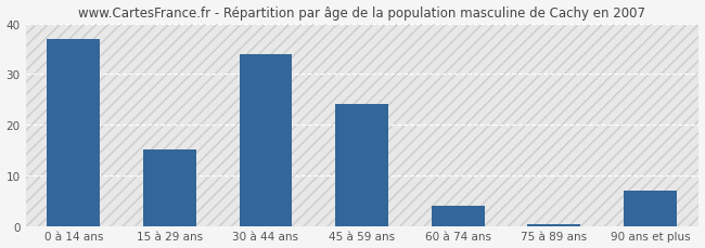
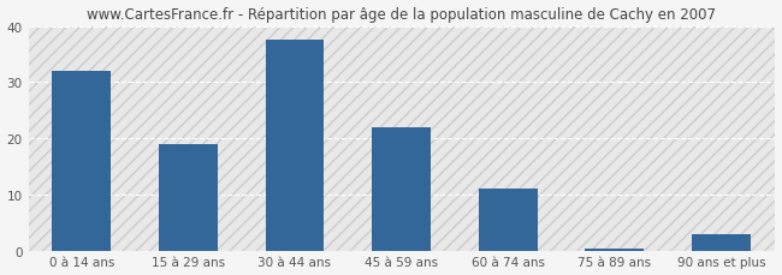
0 à 14 ans: 37.0 -> 32.0
15 à 29 ans: 15.0 -> 19.0
30 à 44 ans: 34.0 -> 37.5
45 à 59 ans: 24.0 -> 22.0
60 à 74 ans: 4.0 -> 11.0
90 ans et plus: 7.0 -> 3.0
